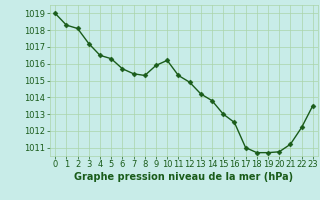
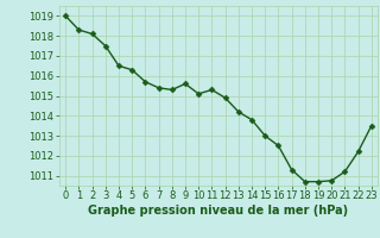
3: 1017.2 -> 1017.5
9: 1015.9 -> 1015.6
10: 1016.2 -> 1015.1
17: 1011.0 -> 1011.3
